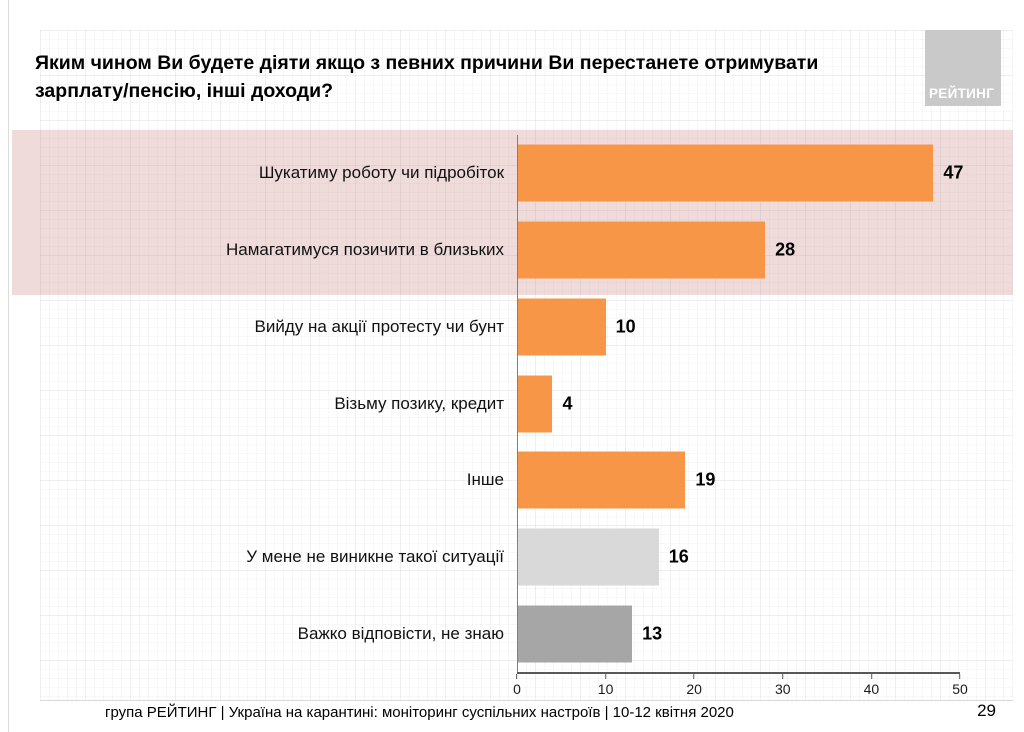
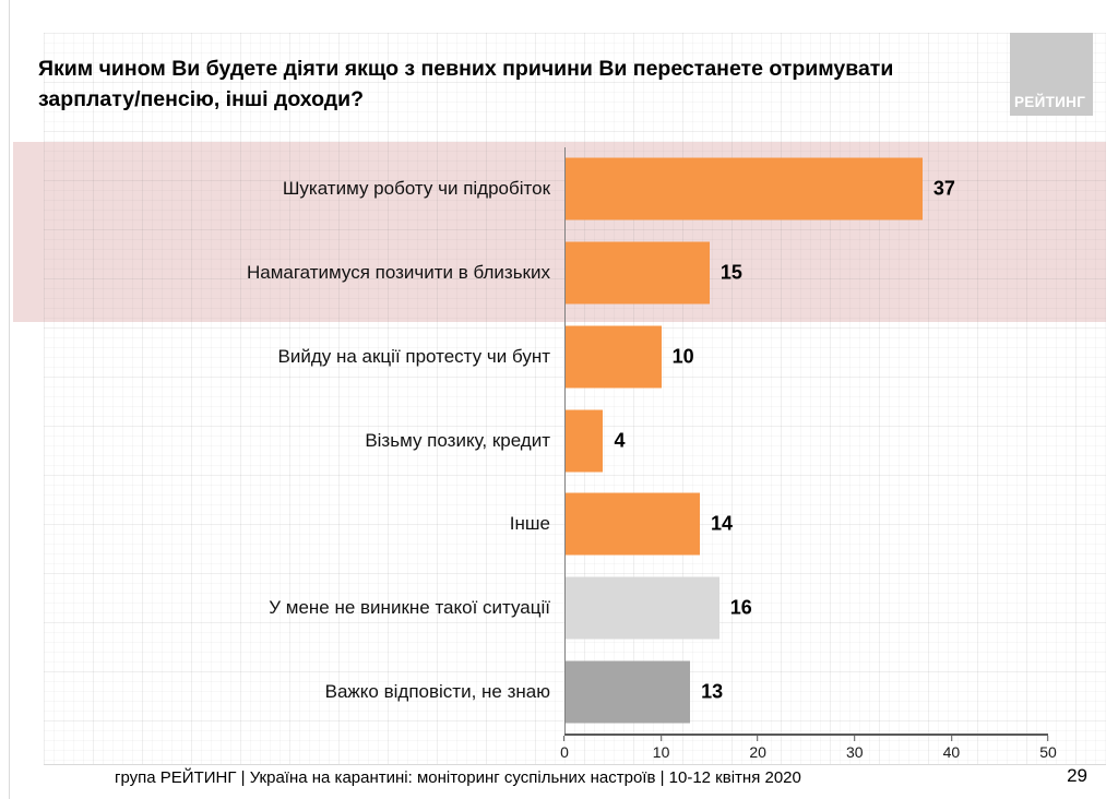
Шукатиму роботу чи підробіток: 47 -> 37
Намагатимуся позичити в близьких: 28 -> 15
Інше: 19 -> 14
